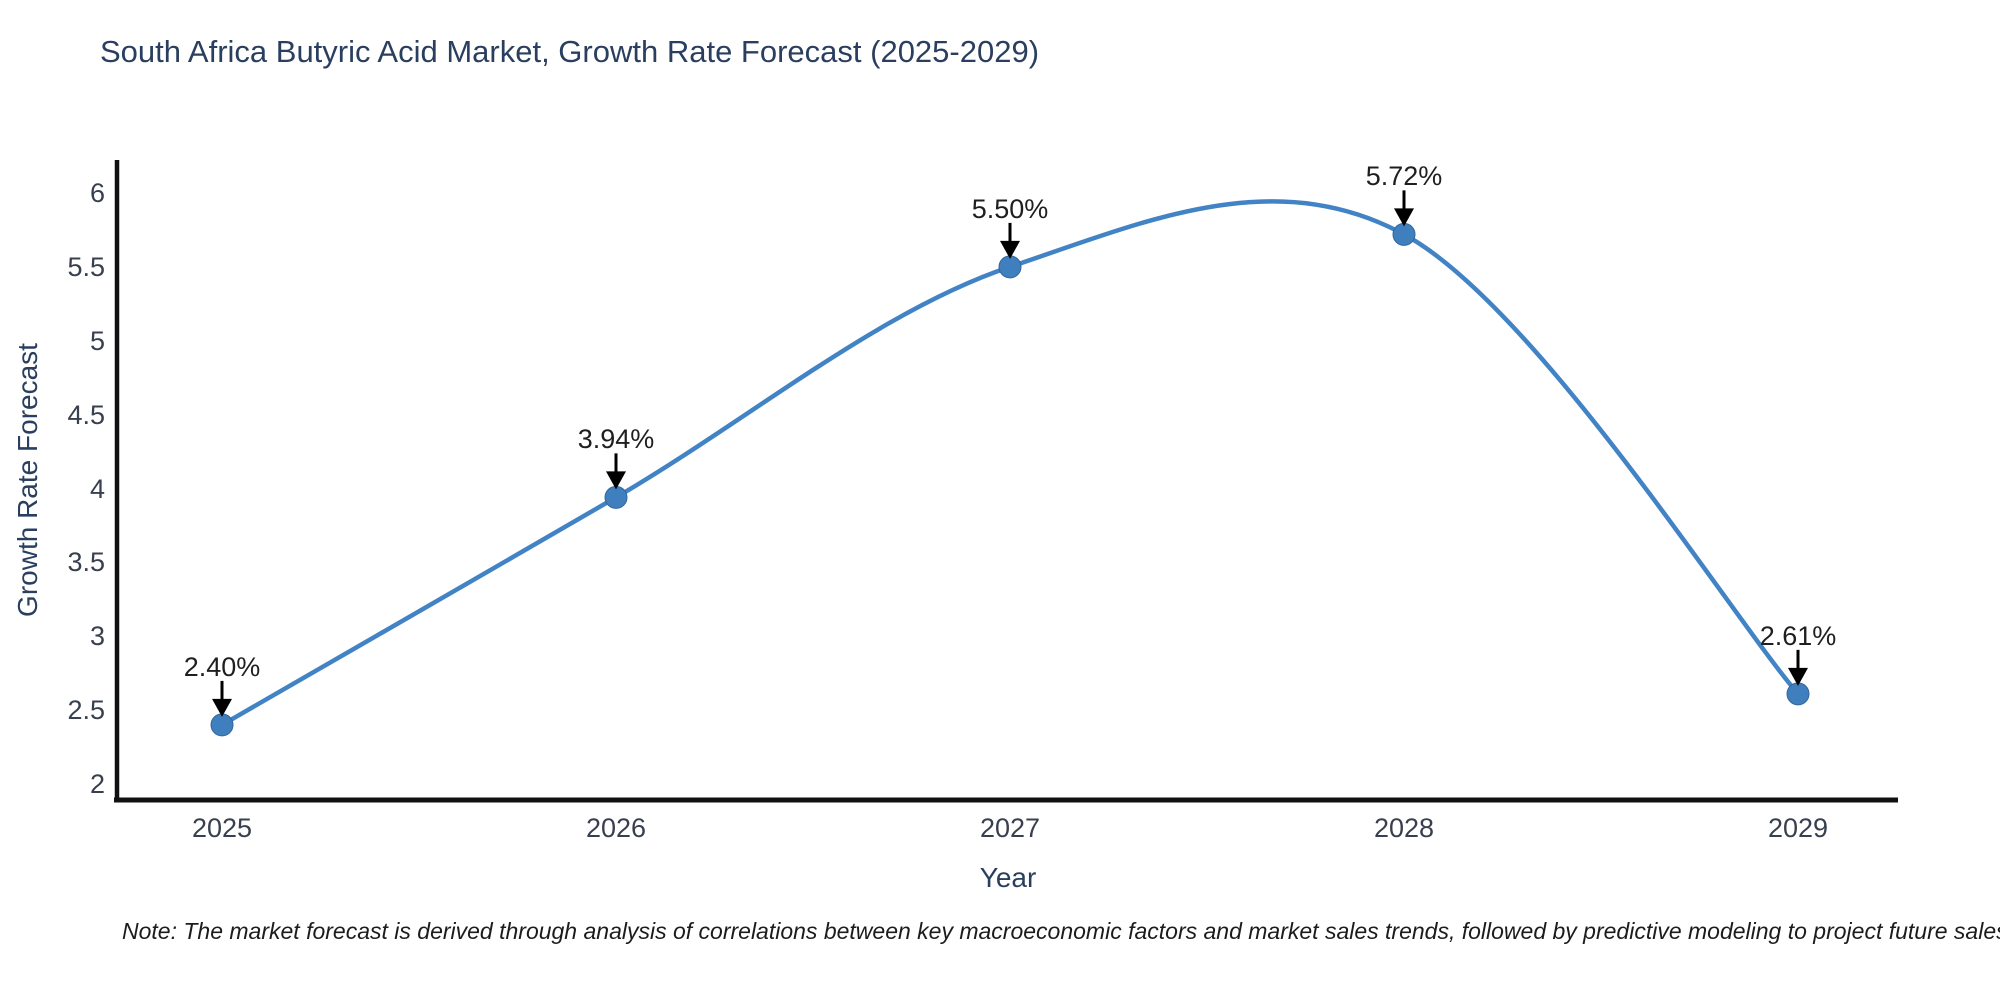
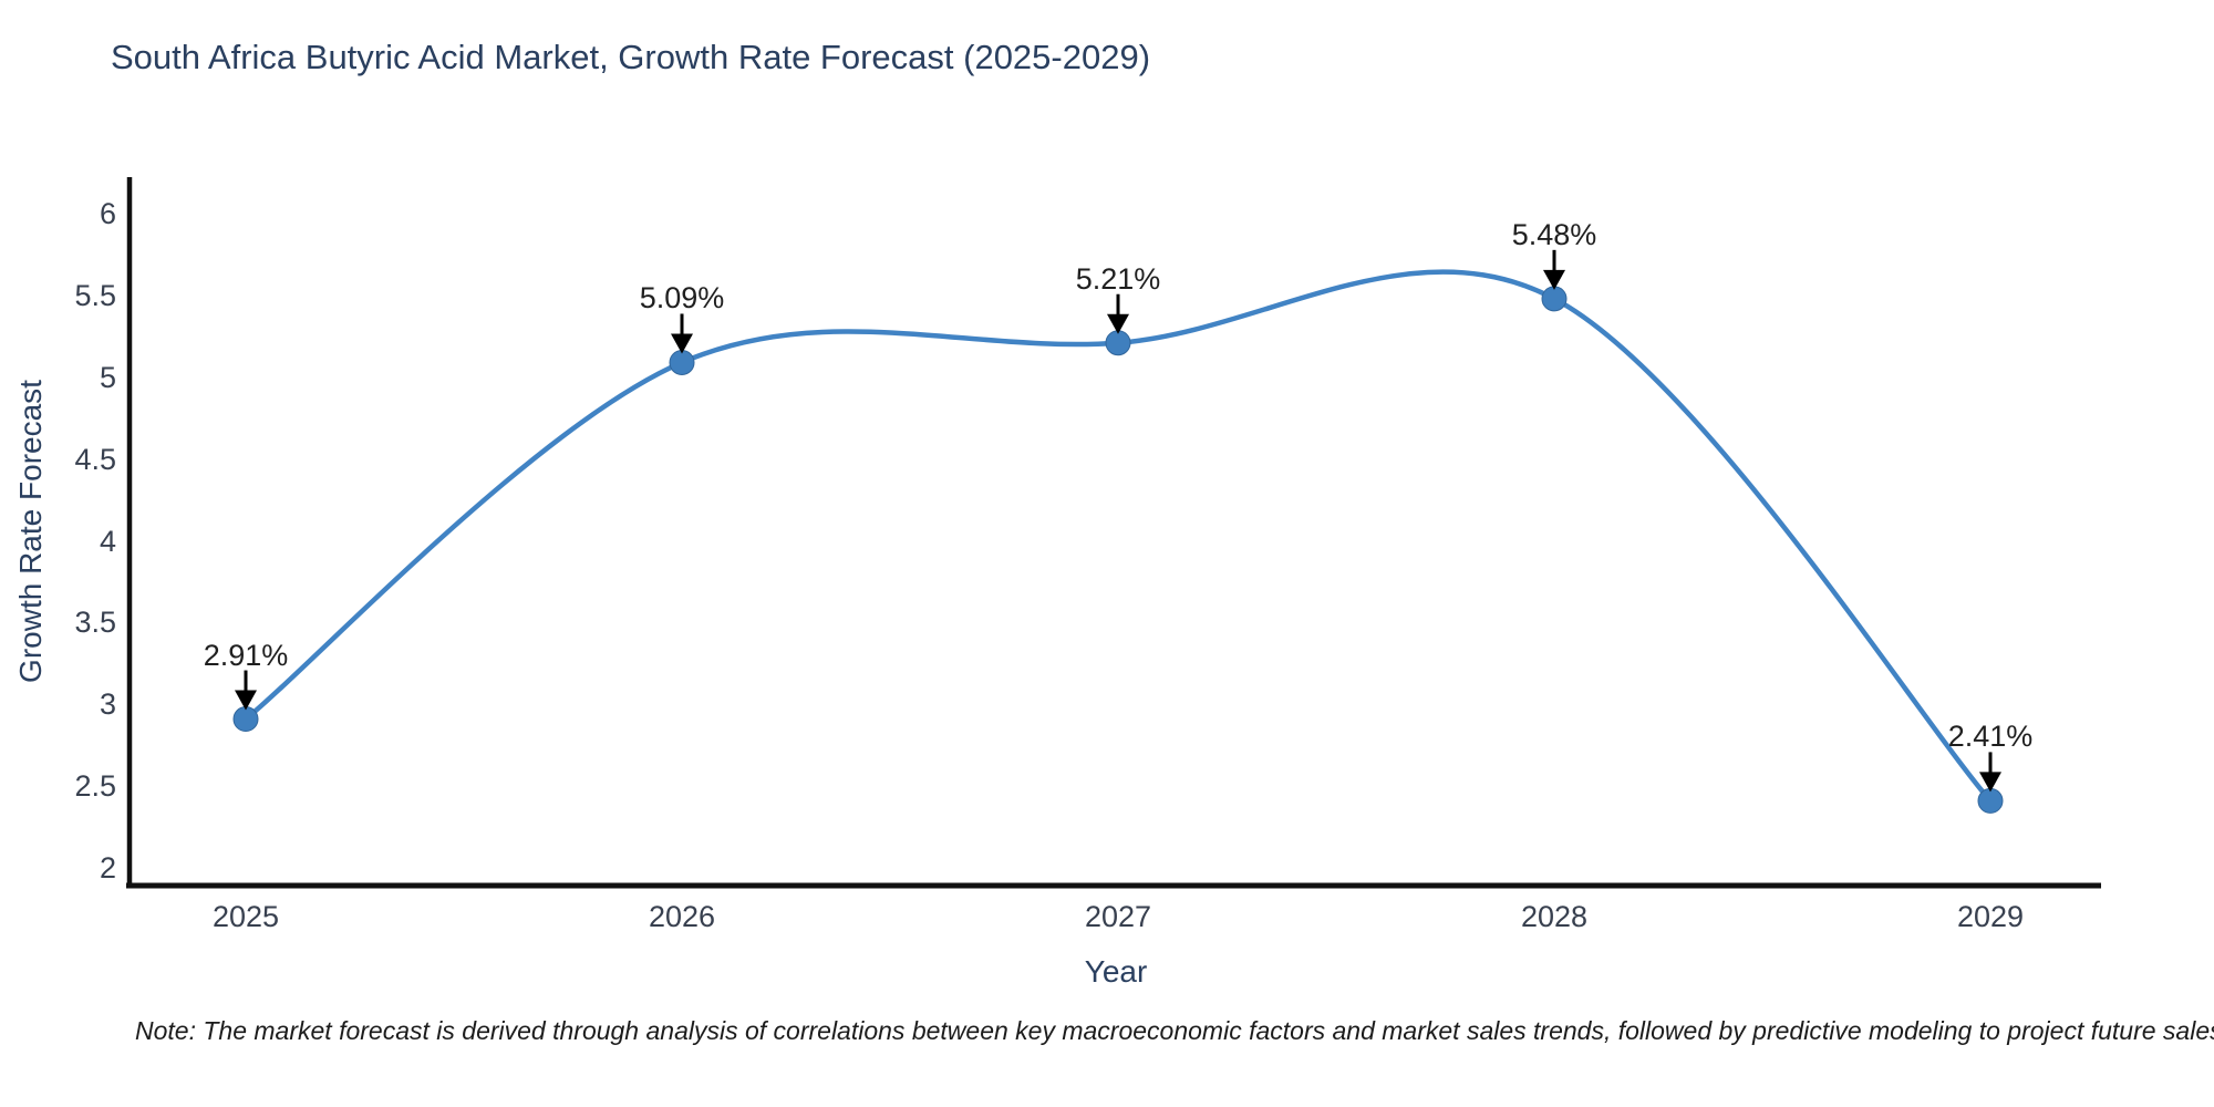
2025: 2.40% -> 2.91%
2026: 3.94% -> 5.09%
2027: 5.50% -> 5.21%
2028: 5.72% -> 5.48%
2029: 2.61% -> 2.41%
